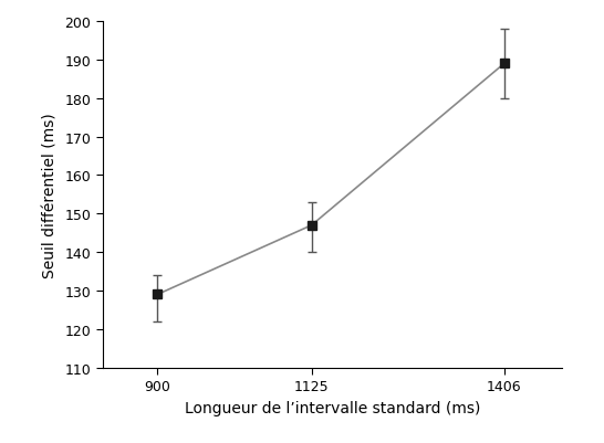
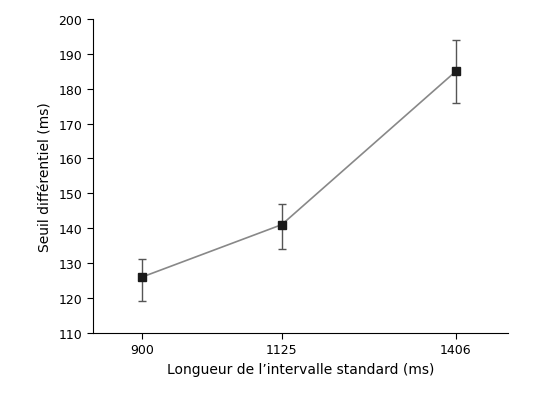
900: 129 -> 126
1125: 147 -> 141
1406: 189 -> 185
